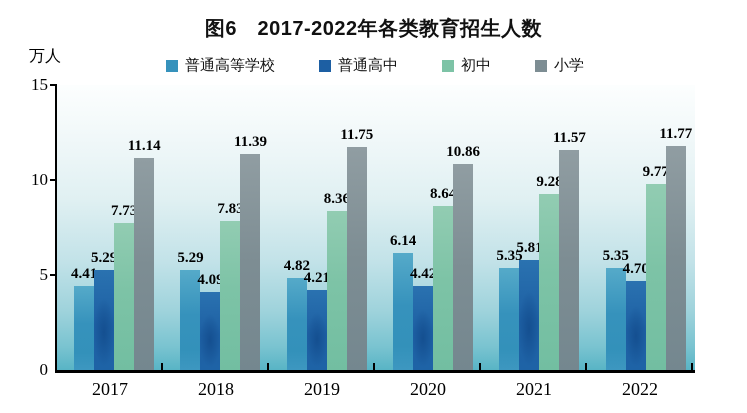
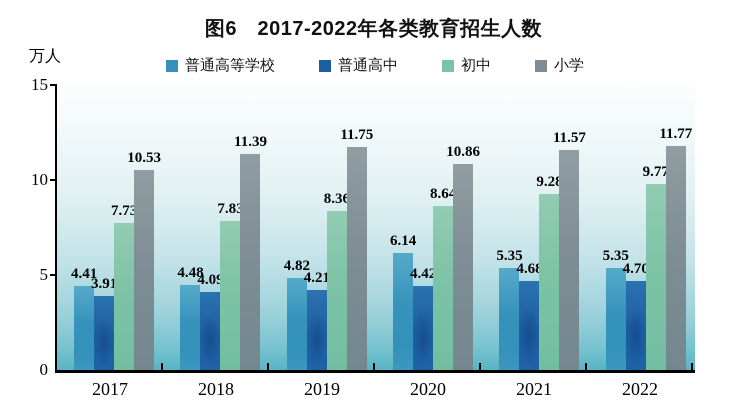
普通高中/2017: 5.29 -> 3.91
小学/2017: 11.14 -> 10.53
普通高等学校/2018: 5.29 -> 4.48
普通高中/2021: 5.81 -> 4.68
